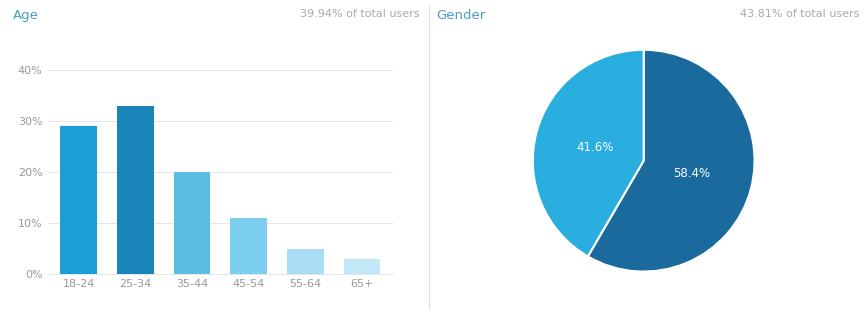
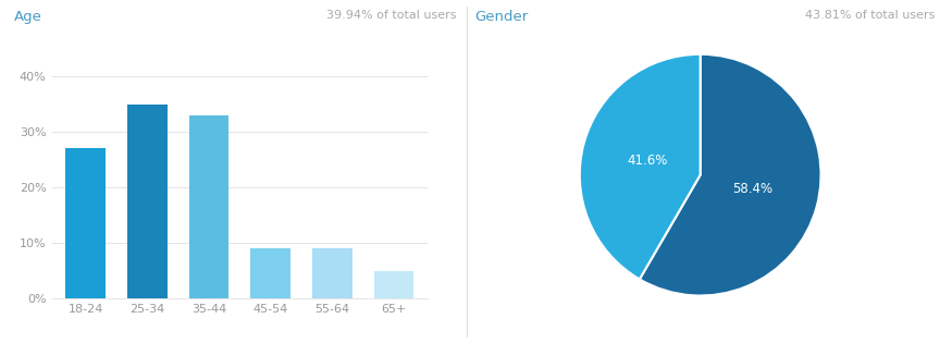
18-24: 29% -> 27%
25-34: 33% -> 35%
35-44: 20% -> 33%
45-54: 11% -> 9%
55-64: 5% -> 9%
65+: 3% -> 5%
